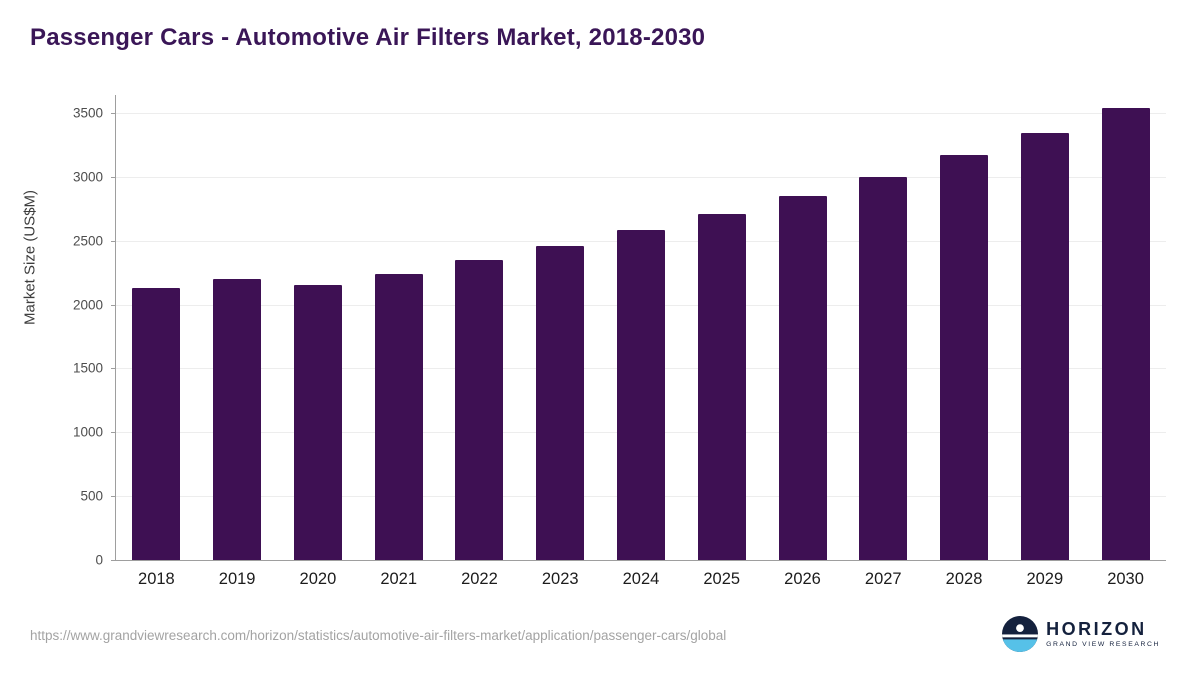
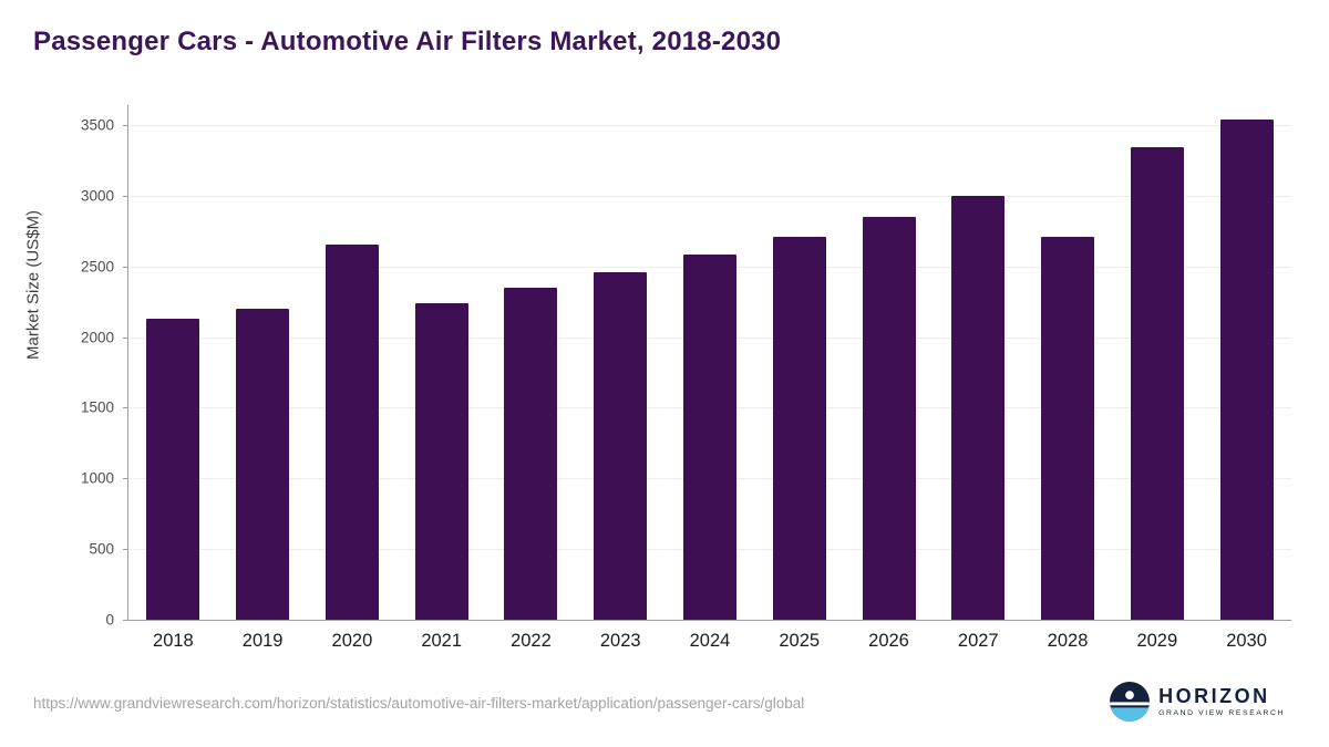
2020: 2150 -> 2650
2028: 3170 -> 2710
